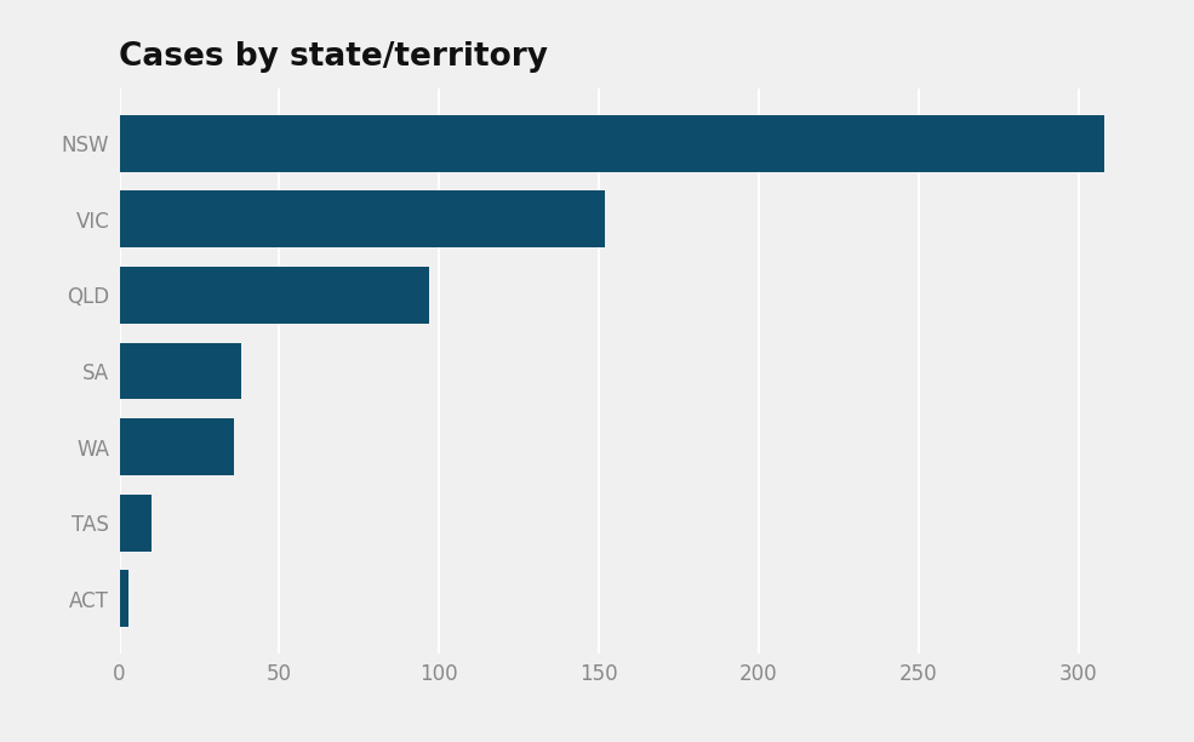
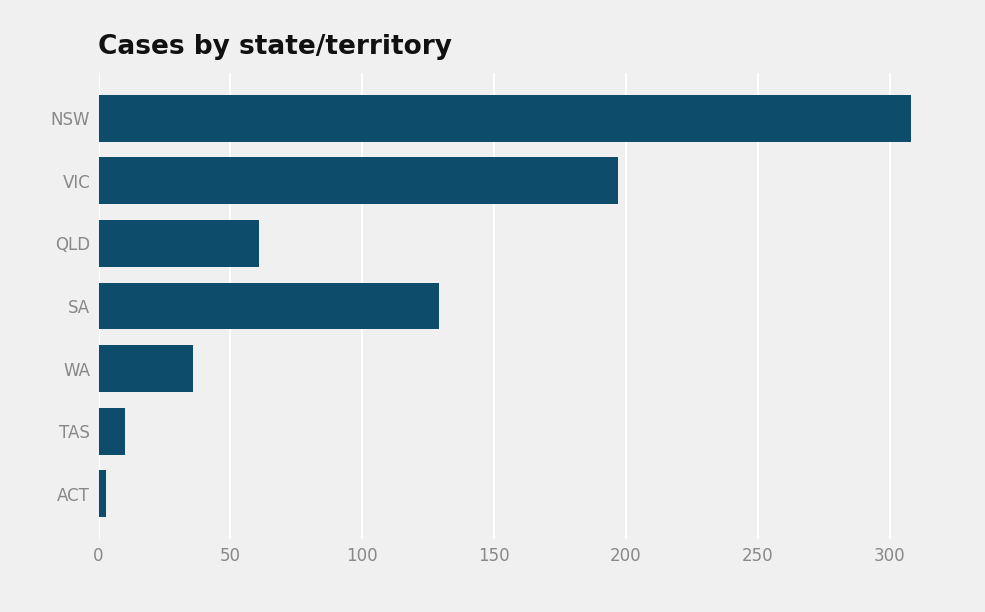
VIC: 152 -> 197
QLD: 97 -> 61
SA: 38 -> 129
